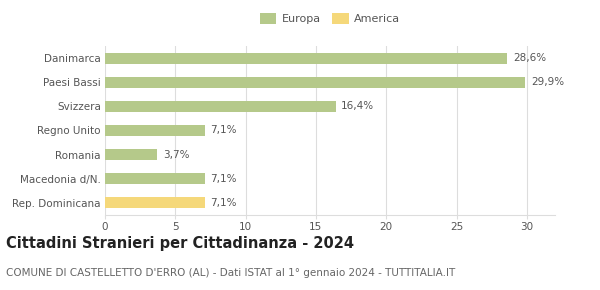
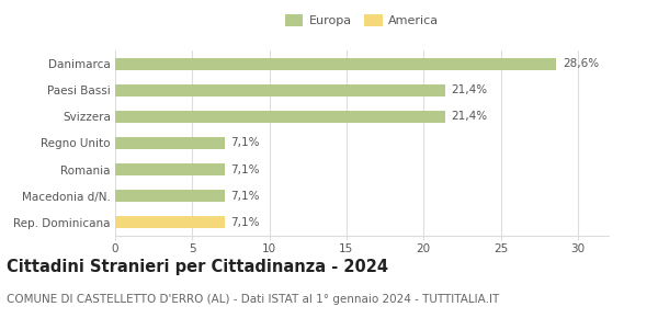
Paesi Bassi: 29,9% -> 21,4%
Svizzera: 16,4% -> 21,4%
Romania: 3,7% -> 7,1%
